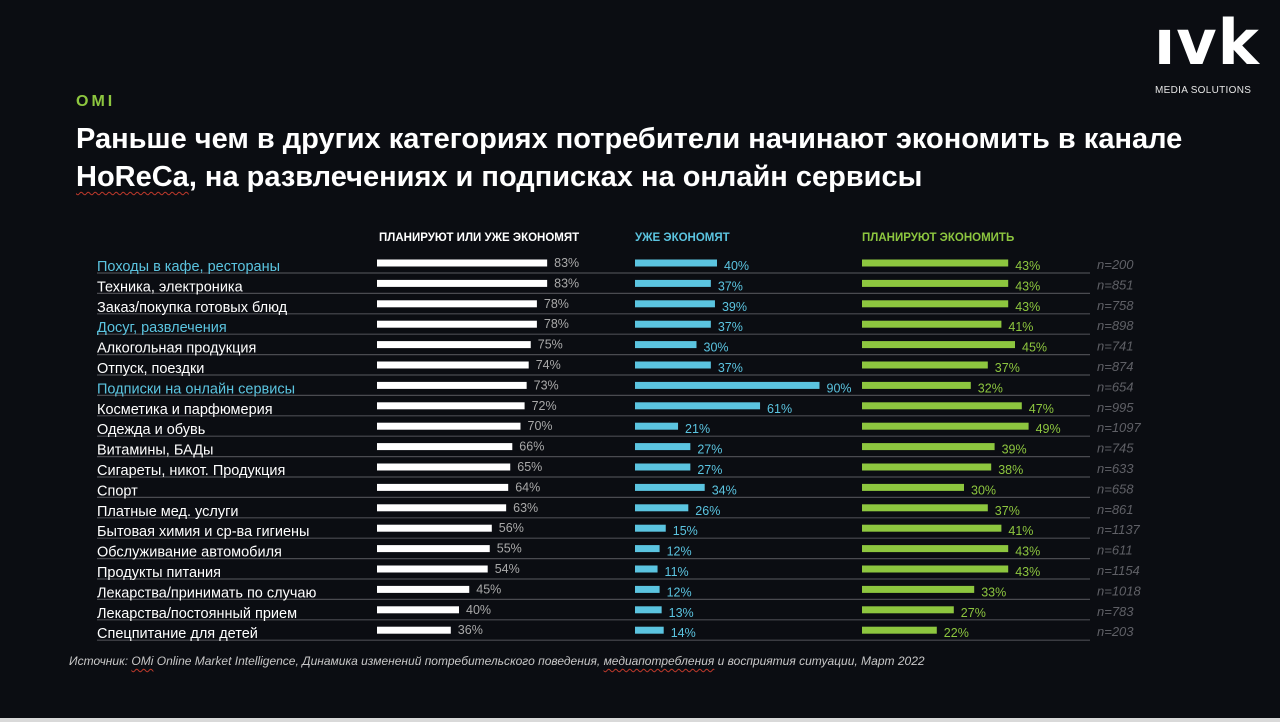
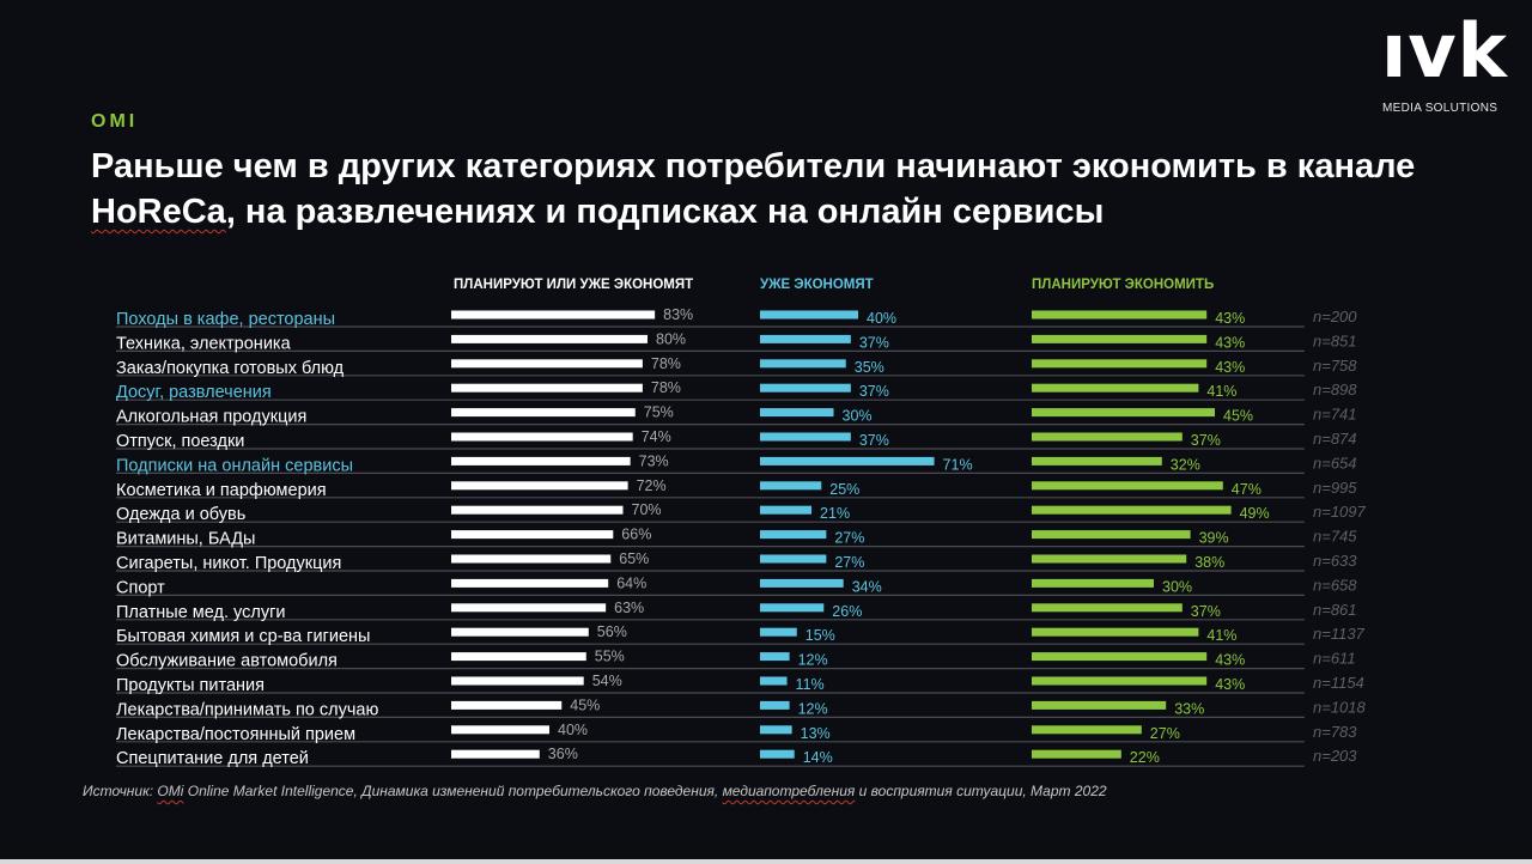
ПЛАНИРУЮТ ИЛИ УЖЕ ЭКОНОМЯТ/Техника, электроника: 83% -> 80%
УЖЕ ЭКОНОМЯТ/Заказ/покупка готовых блюд: 39% -> 35%
УЖЕ ЭКОНОМЯТ/Подписки на онлайн сервисы: 90% -> 71%
УЖЕ ЭКОНОМЯТ/Косметика и парфюмерия: 61% -> 25%
